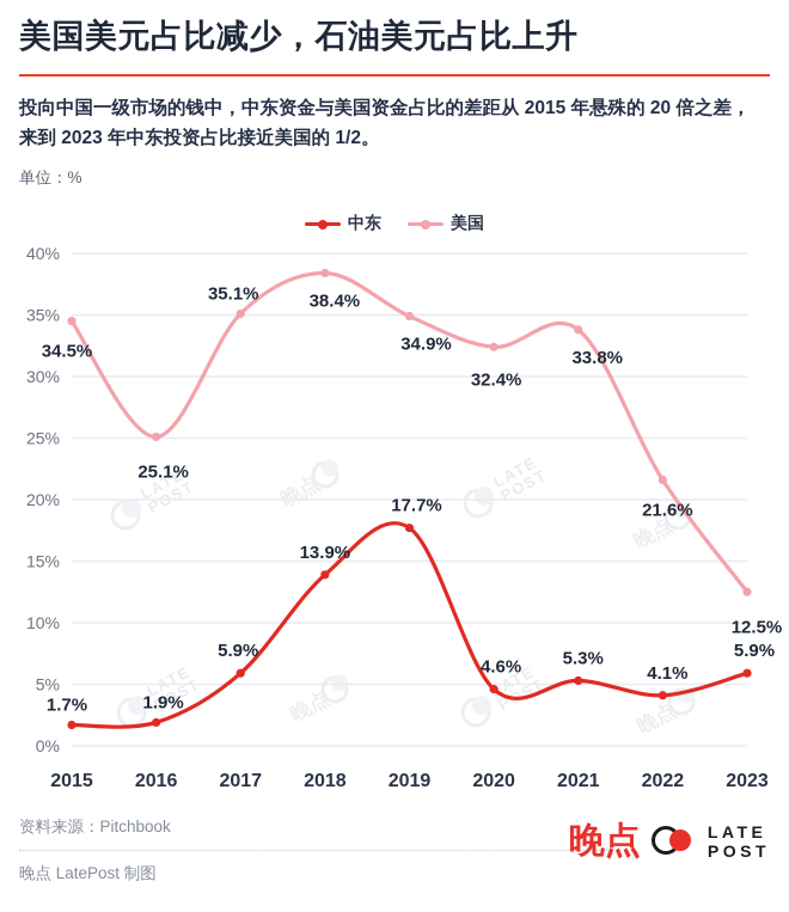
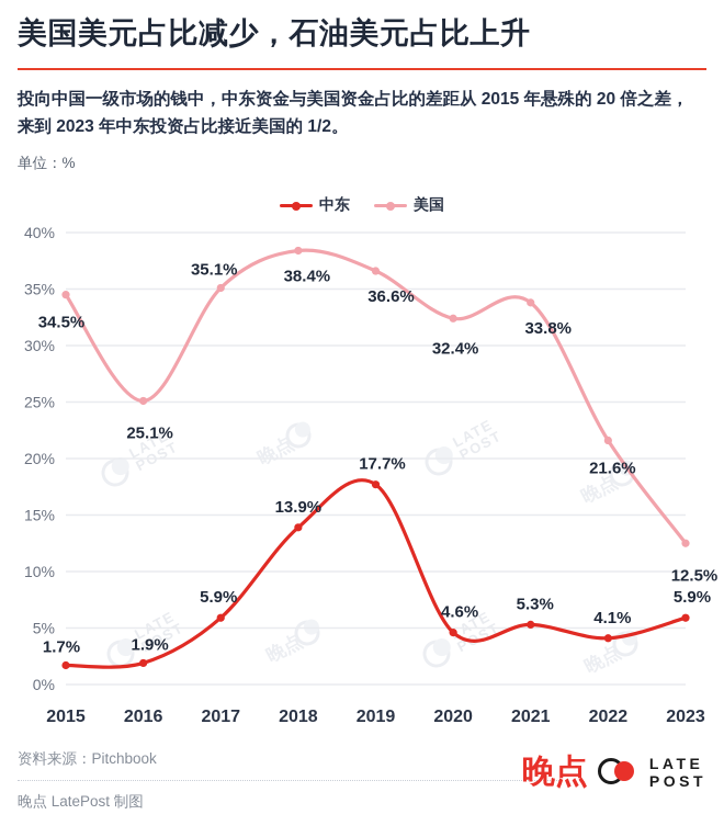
美国/2019: 34.9% -> 36.6%
